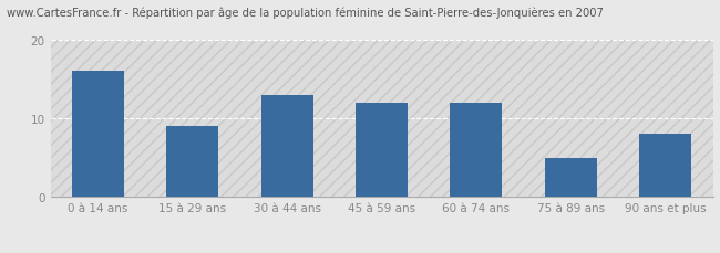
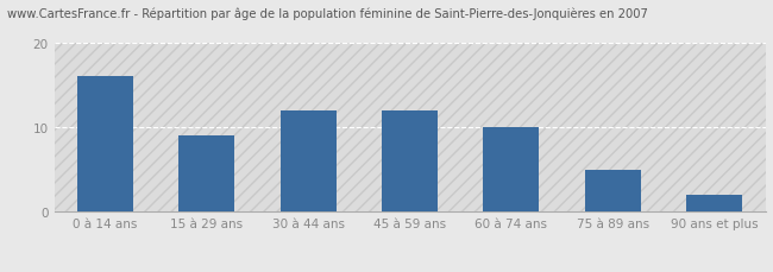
30 à 44 ans: 13 -> 12
60 à 74 ans: 12 -> 10
90 ans et plus: 8 -> 2
